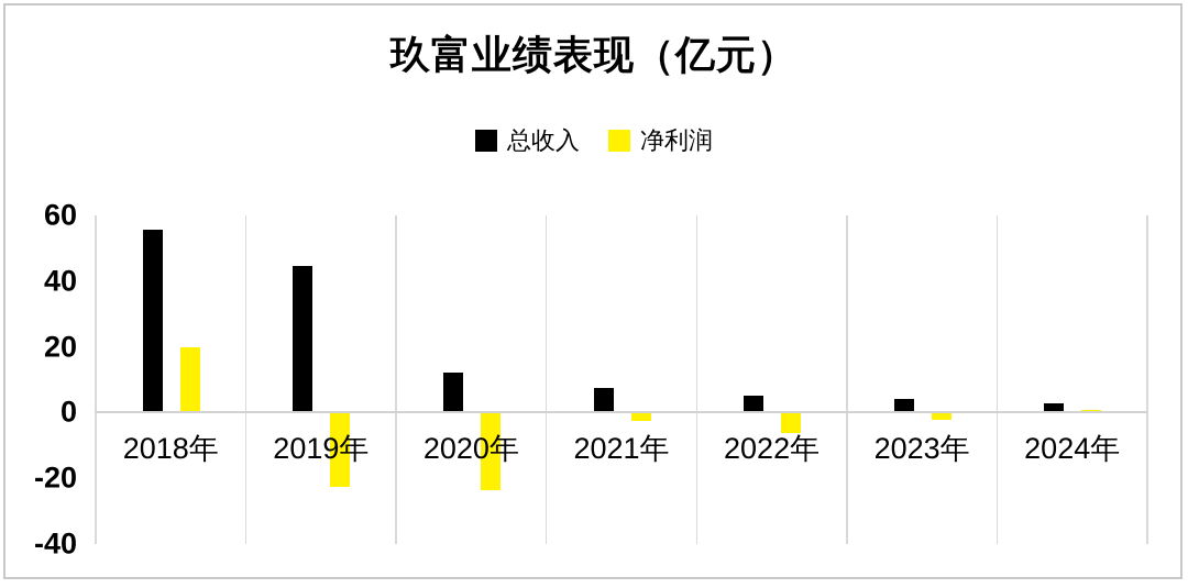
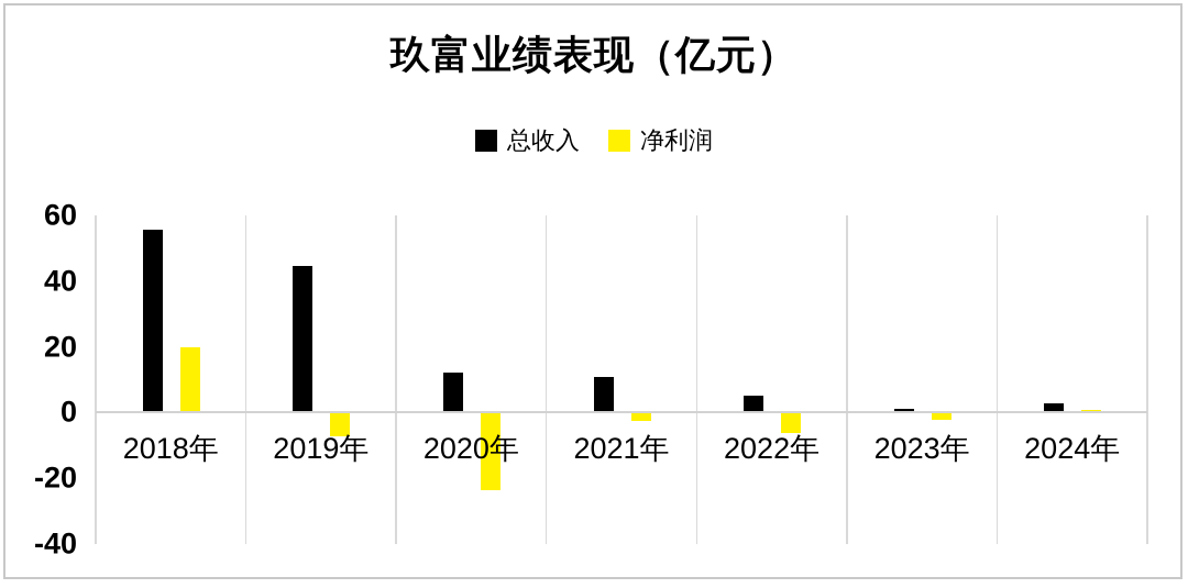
净利润/2019年: -22 -> -7
总收入/2021年: 8 -> 11
总收入/2023年: 4 -> 1
